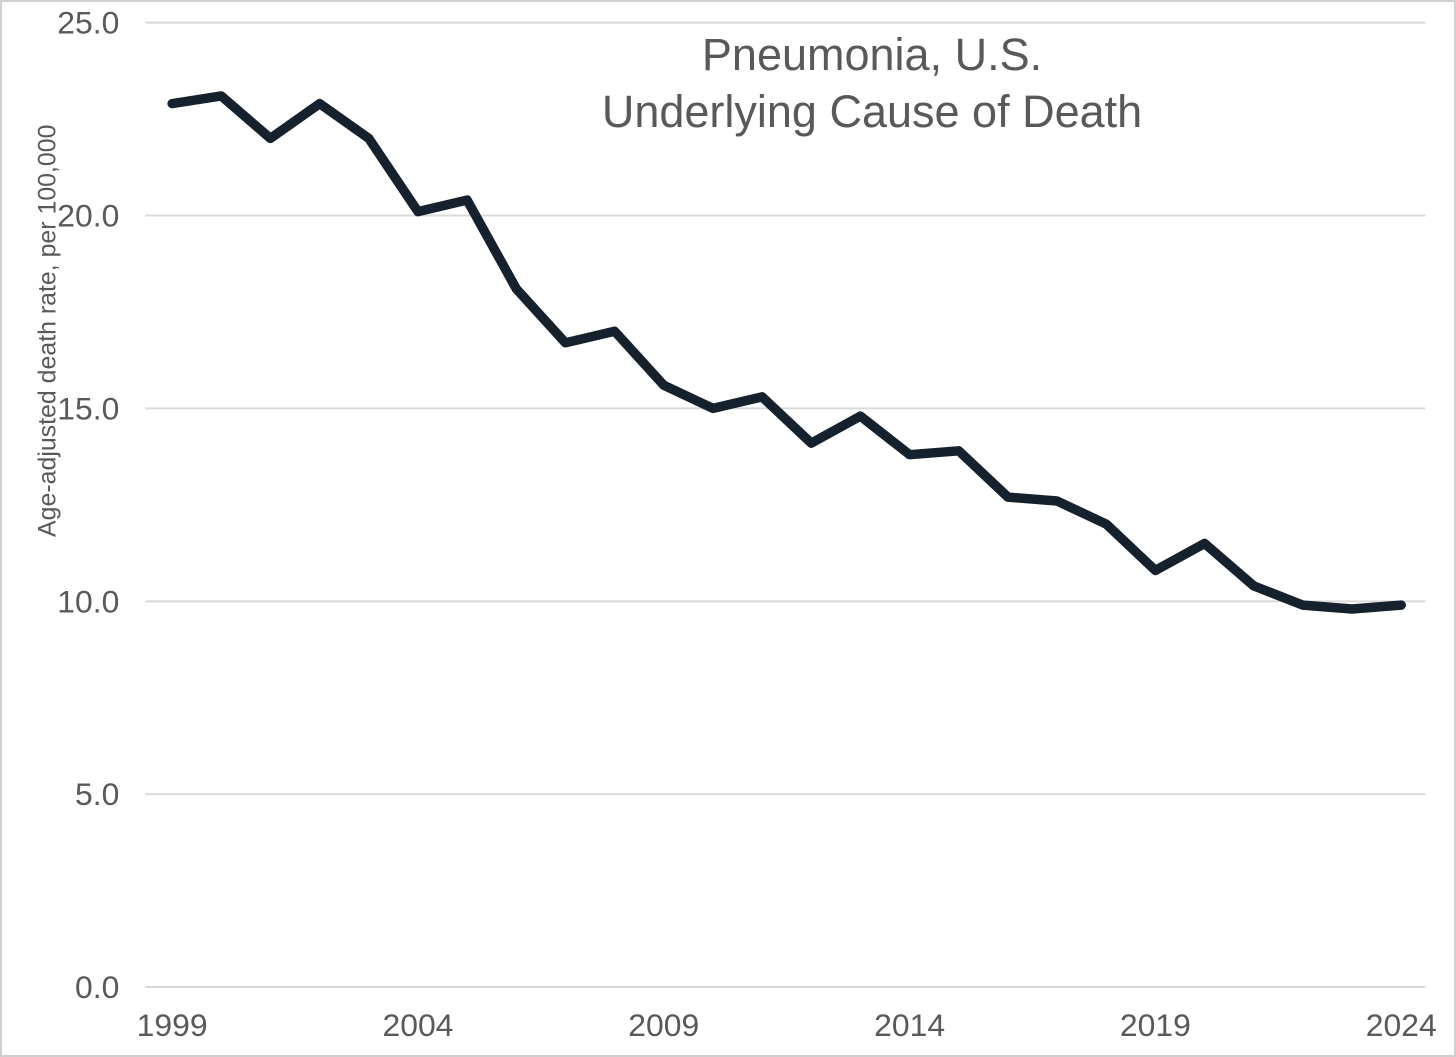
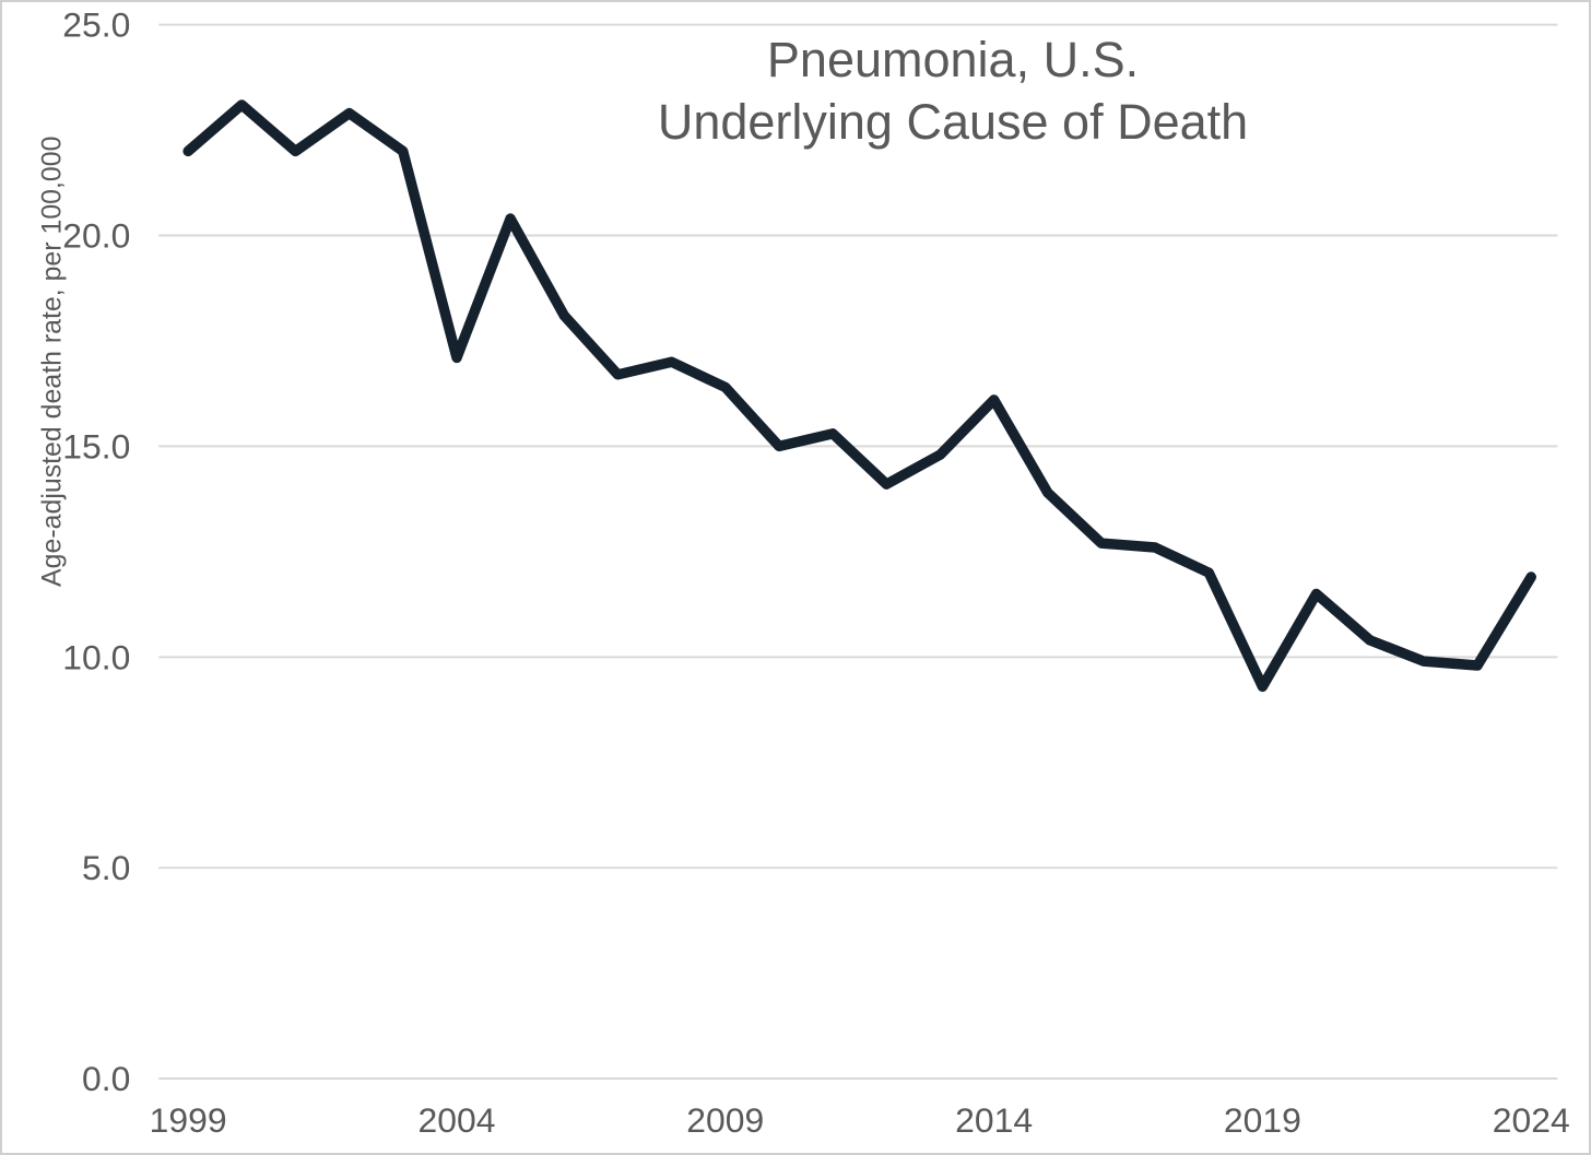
1999: 22.9 -> 22.0
2004: 20.1 -> 17.1
2009: 15.6 -> 16.4
2014: 13.8 -> 16.1
2019: 10.8 -> 9.3
2024: 9.9 -> 11.9
